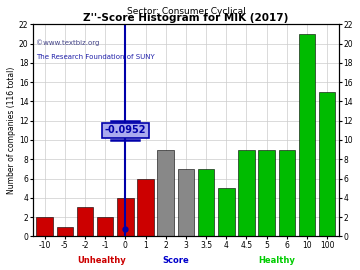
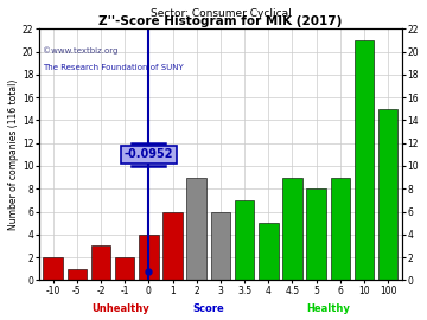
3: 7 -> 6
5: 9 -> 8
